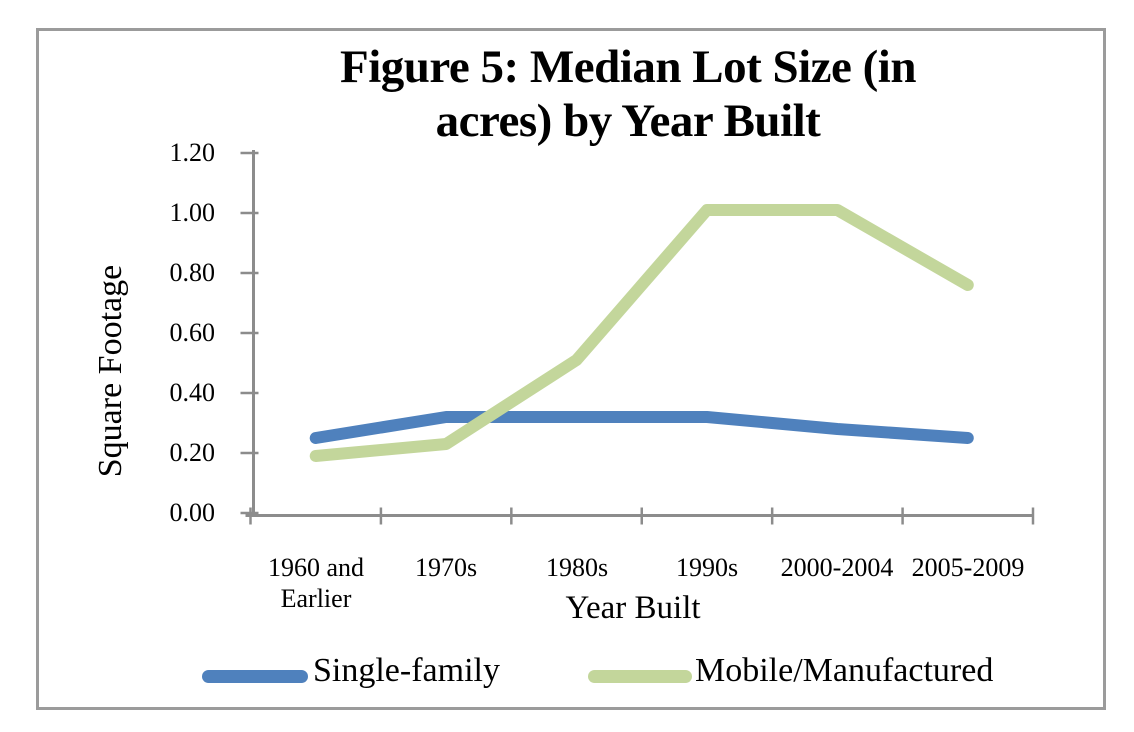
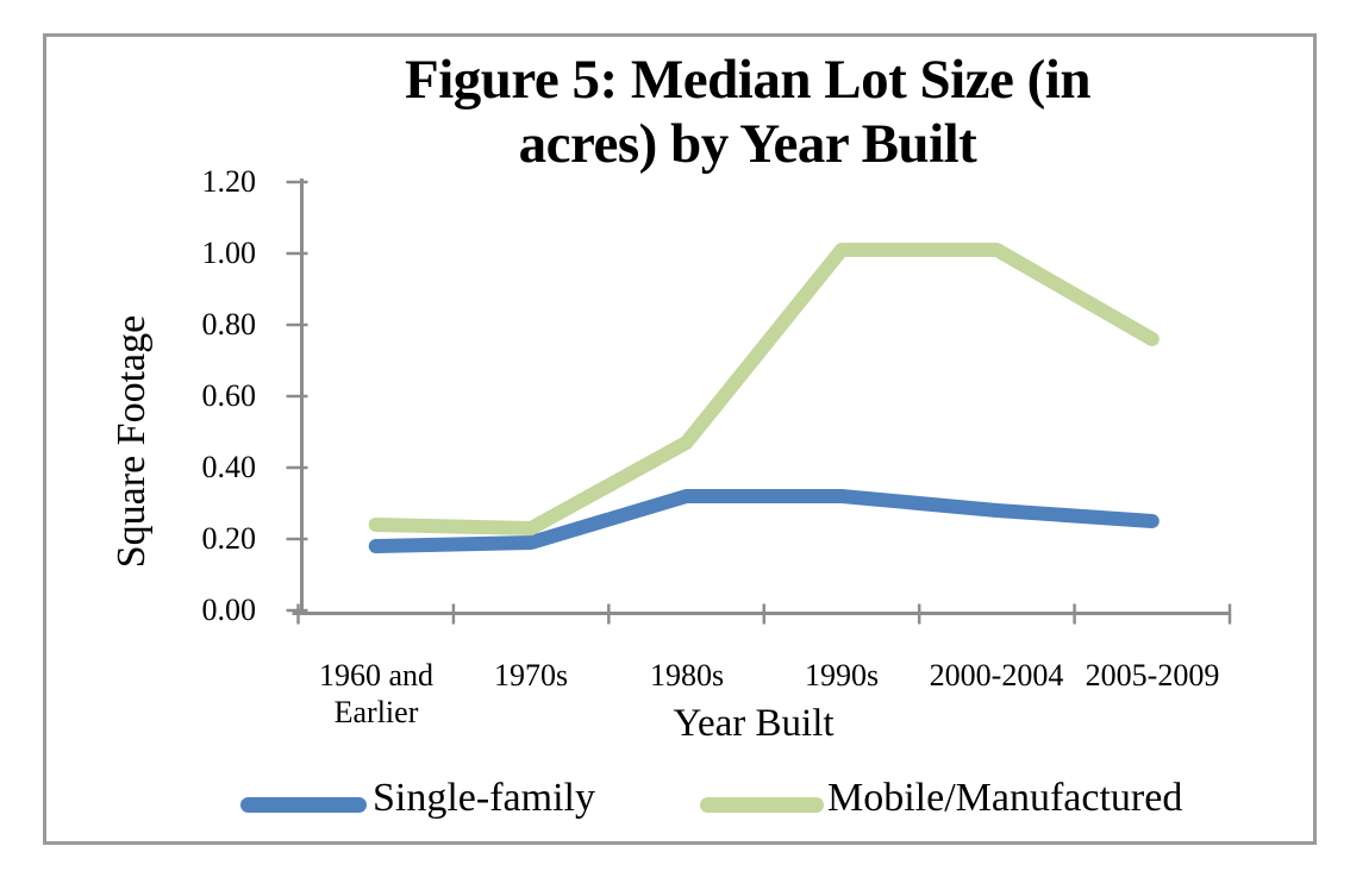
Single-family/1960 and Earlier: 0.25 -> 0.18
Mobile/Manufactured/1960 and Earlier: 0.19 -> 0.24
Single-family/1970s: 0.32 -> 0.19
Mobile/Manufactured/1980s: 0.51 -> 0.47
